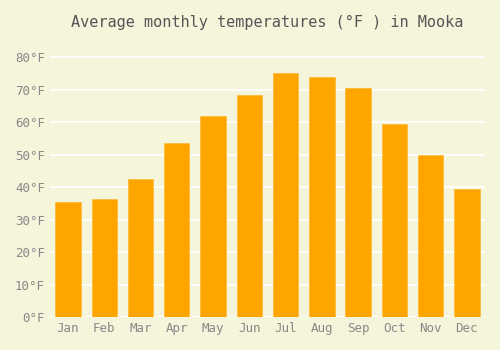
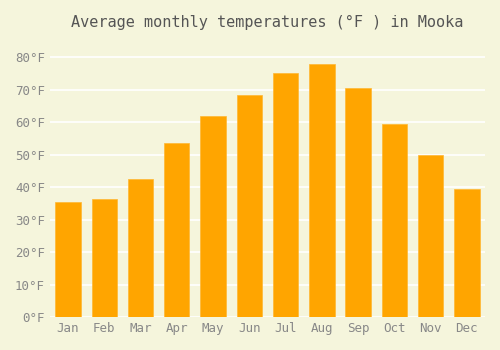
Aug: 74.0°F -> 78.0°F
